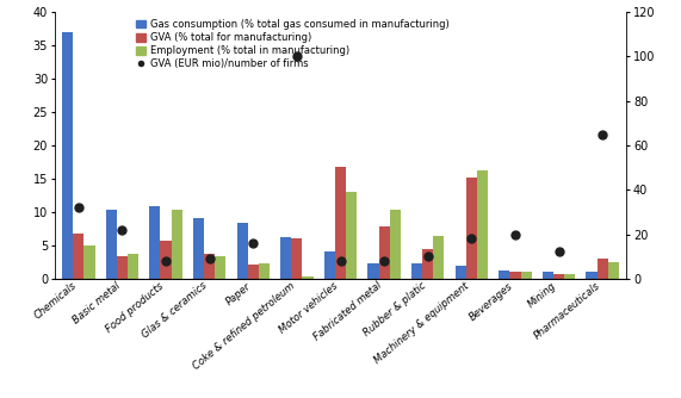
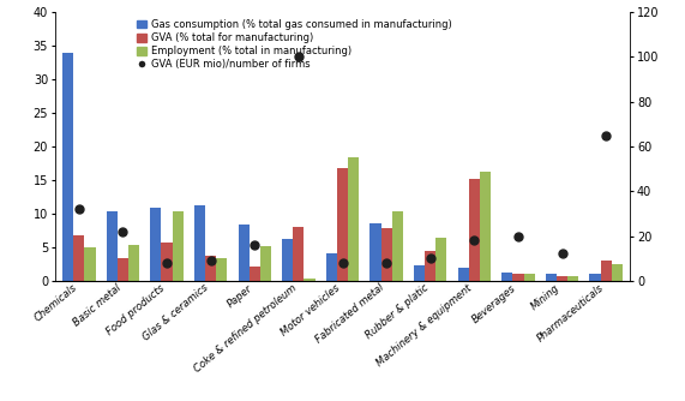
Gas consumption (% total gas consumed in manufacturing)/Chemicals: 37.0 -> 34.0
Employment (% total in manufacturing)/Basic metal: 3.8 -> 5.4
Gas consumption (% total gas consumed in manufacturing)/Glas & ceramics: 9.0 -> 11.2
Employment (% total in manufacturing)/Paper: 2.3 -> 5.2
GVA (% total for manufacturing)/Coke & refined petroleum: 6.0 -> 8.0
Employment (% total in manufacturing)/Motor vehicles: 13.0 -> 18.4
Gas consumption (% total gas consumed in manufacturing)/Fabricated metal: 2.3 -> 8.6
